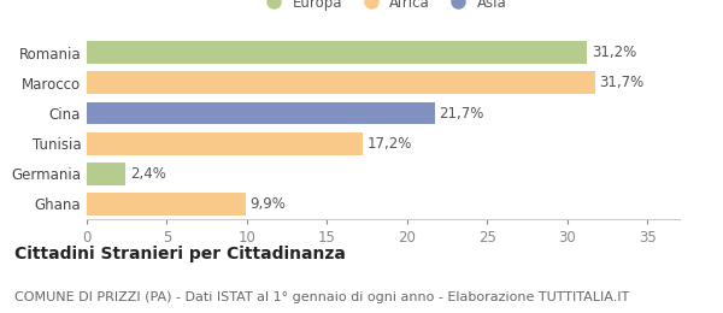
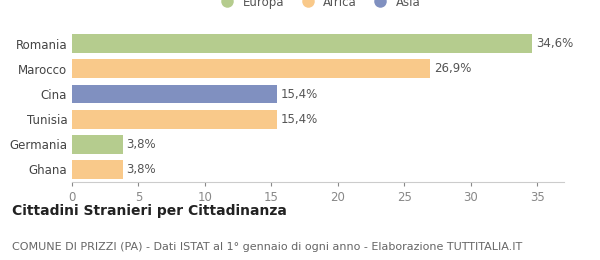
Romania: 31,2% -> 34,6%
Marocco: 31,7% -> 26,9%
Cina: 21,7% -> 15,4%
Tunisia: 17,2% -> 15,4%
Germania: 2,4% -> 3,8%
Ghana: 9,9% -> 3,8%
